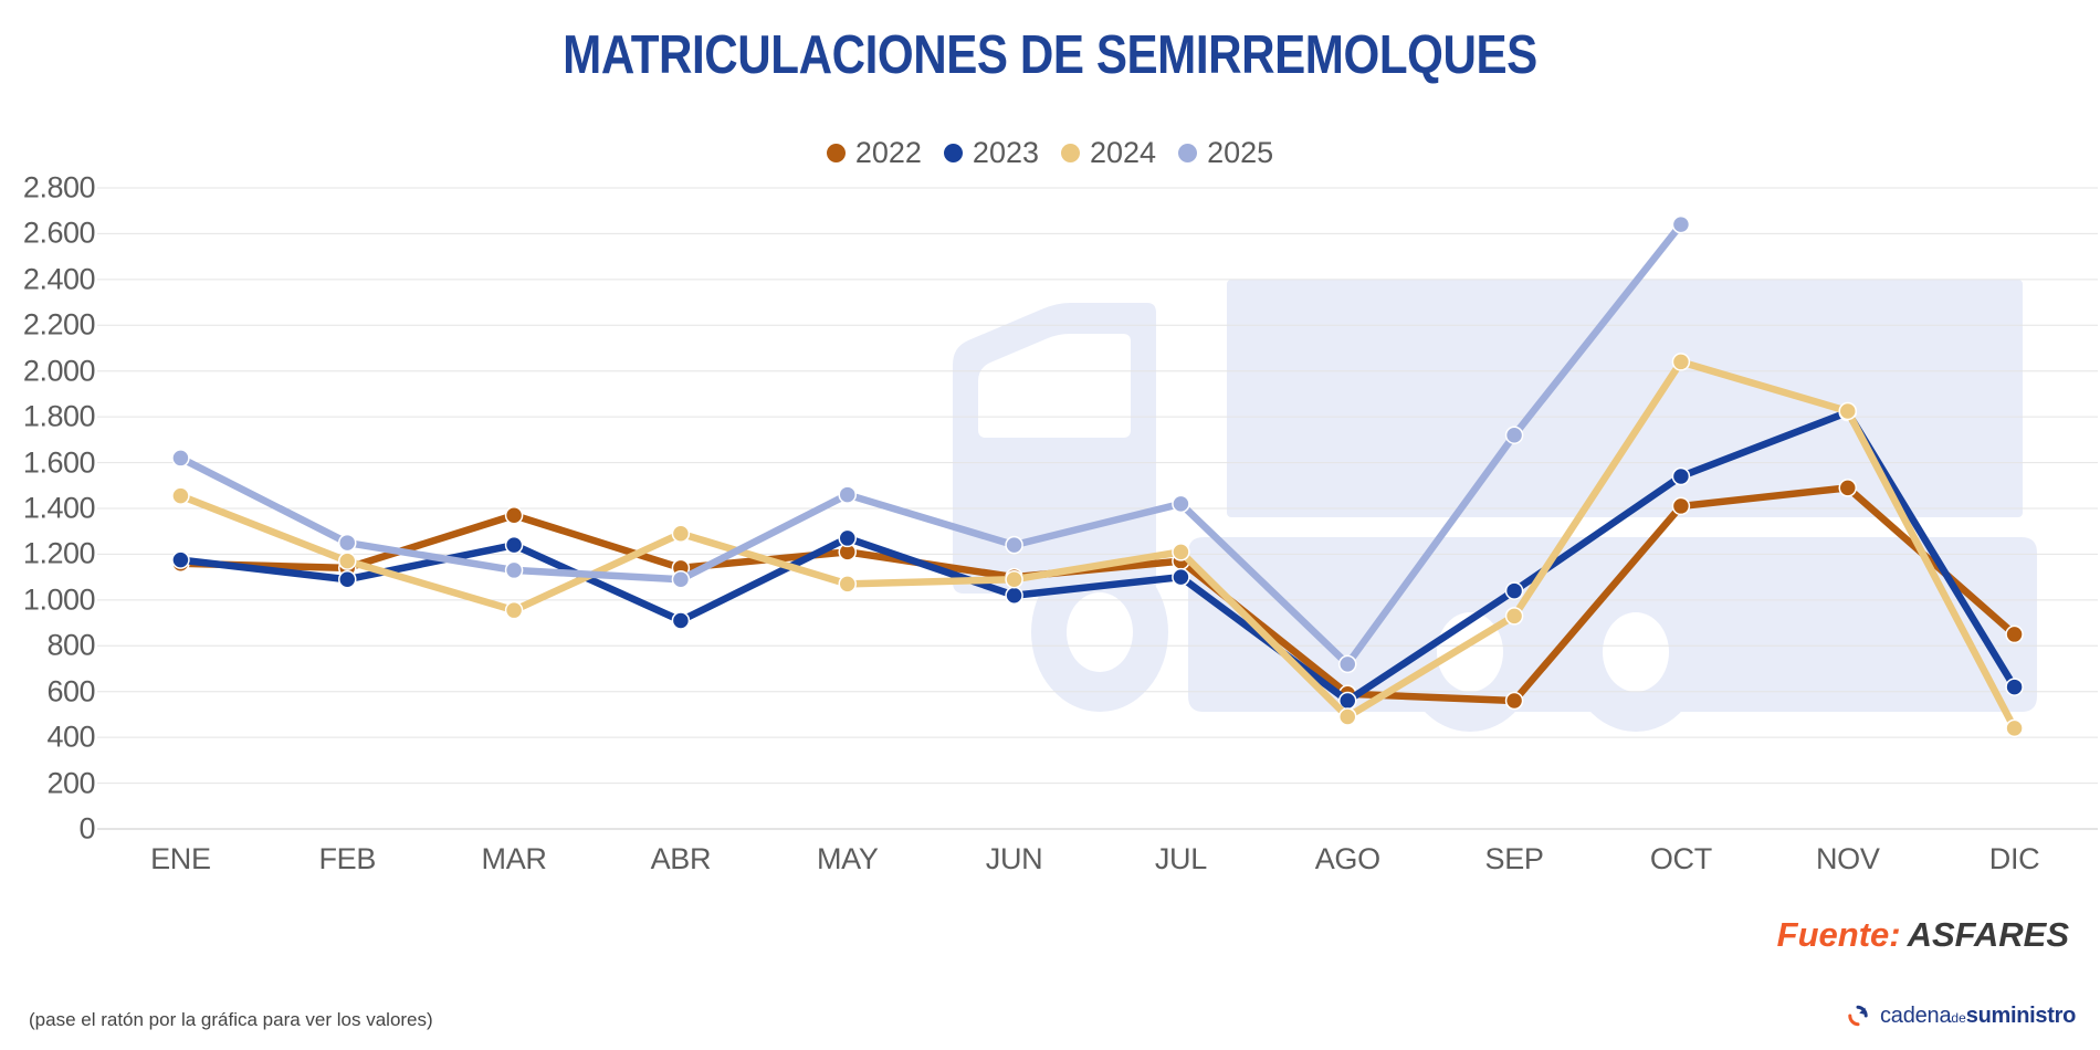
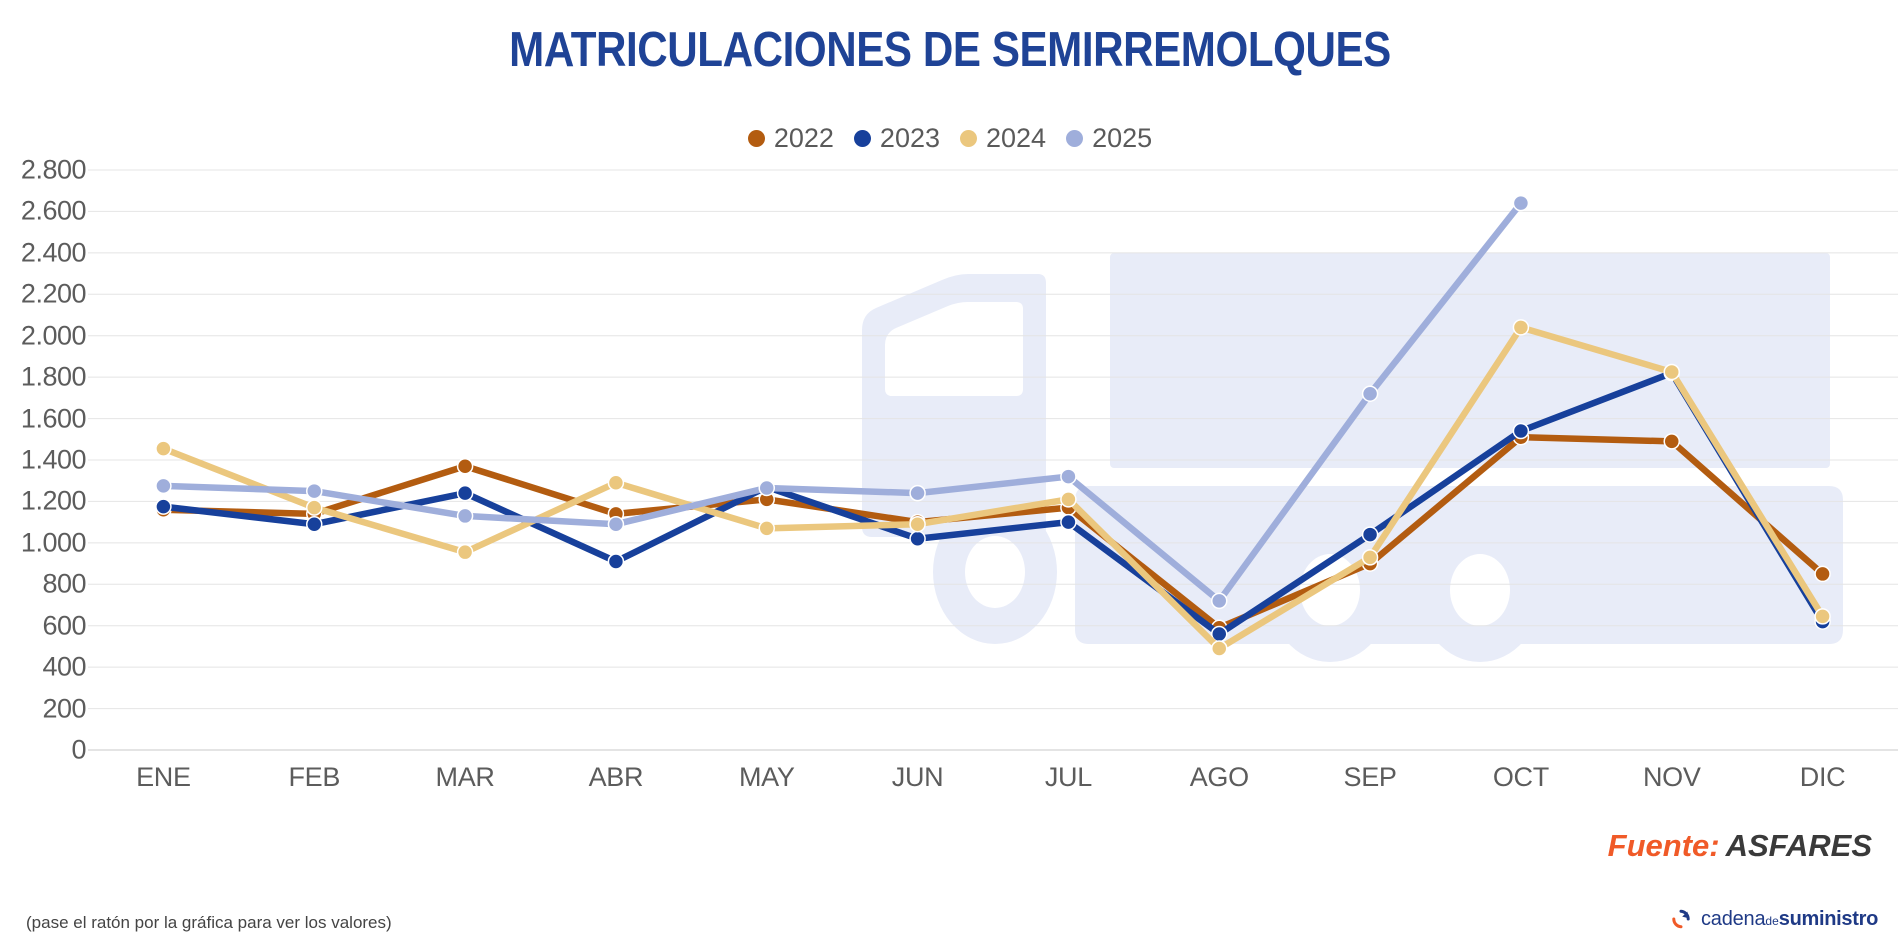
2025/ENE: 1620 -> 1280
2025/MAY: 1460 -> 1260
2025/JUL: 1420 -> 1320
2022/SEP: 560 -> 900
2022/OCT: 1410 -> 1510
2024/DIC: 440 -> 640
